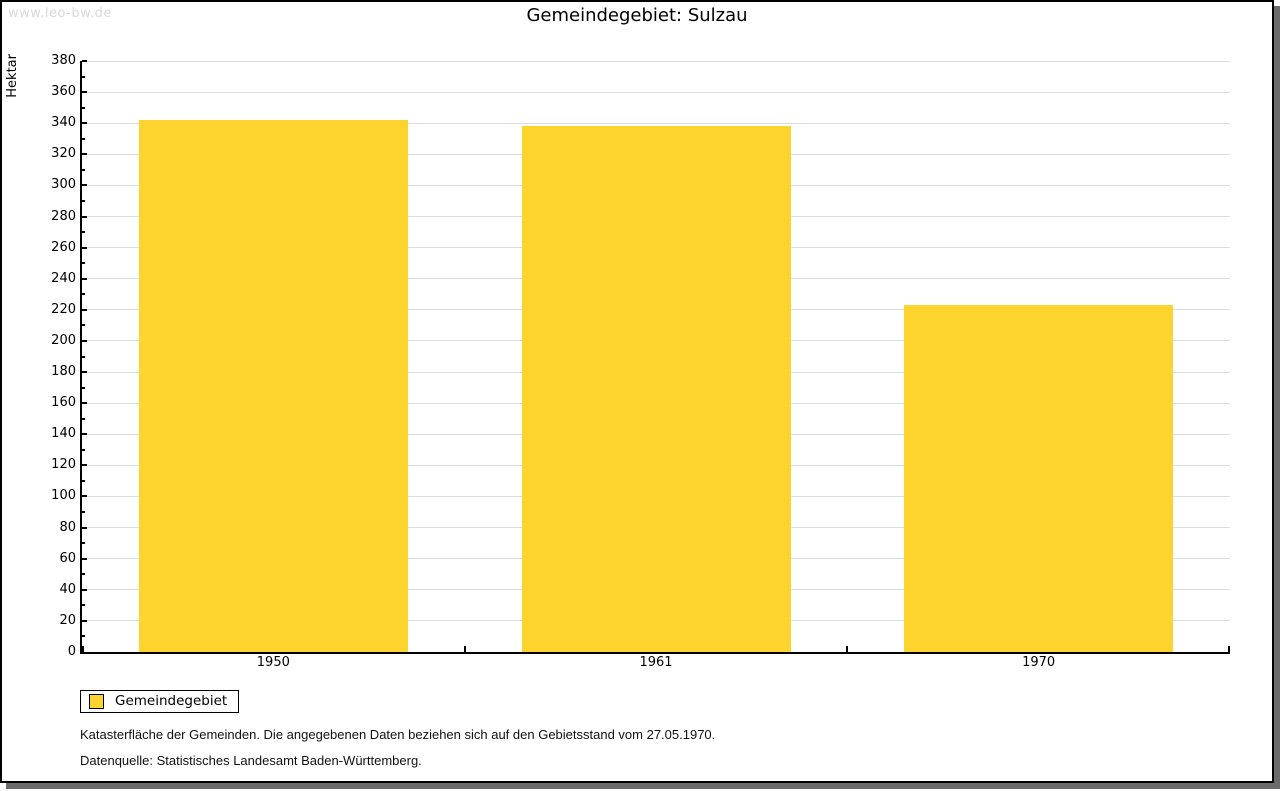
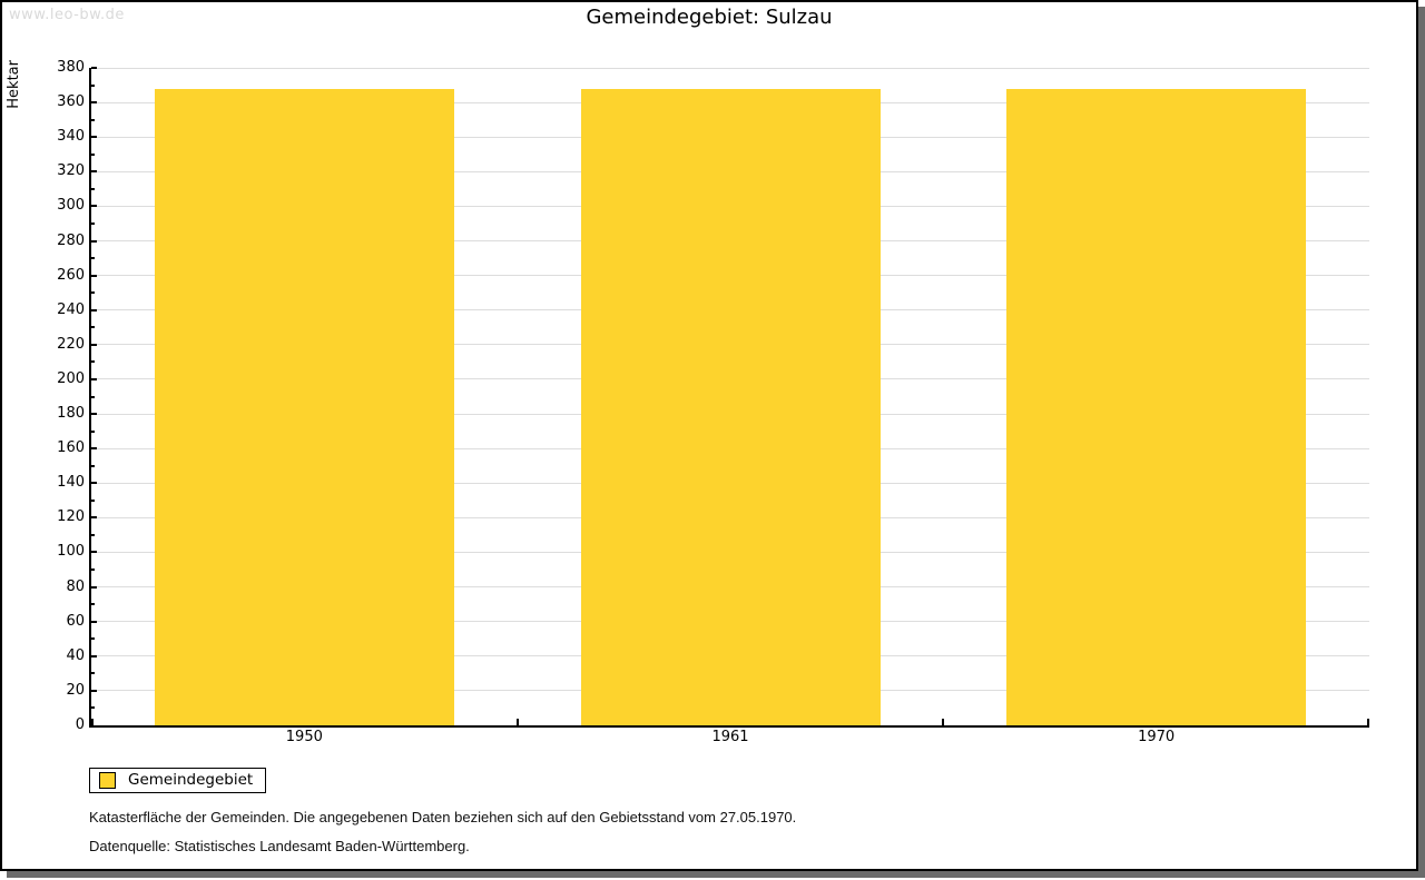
1950: 342 -> 368
1961: 338 -> 368
1970: 223 -> 368
